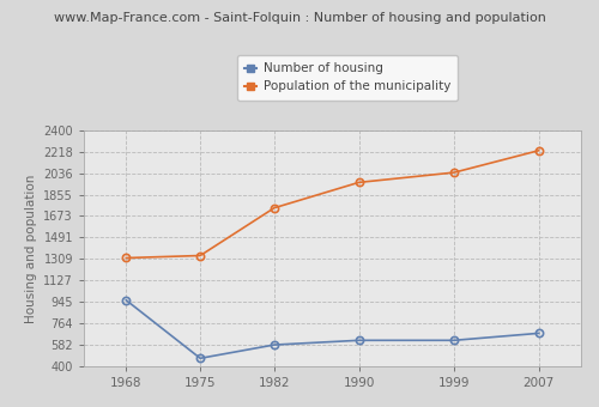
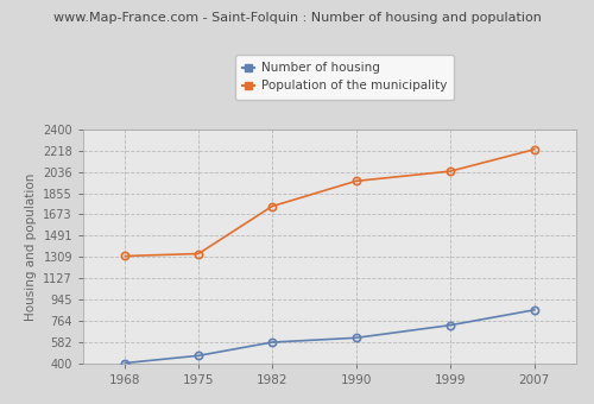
Number of housing/1968: 960 -> 400
Number of housing/1999: 620 -> 730
Number of housing/2007: 680 -> 860
